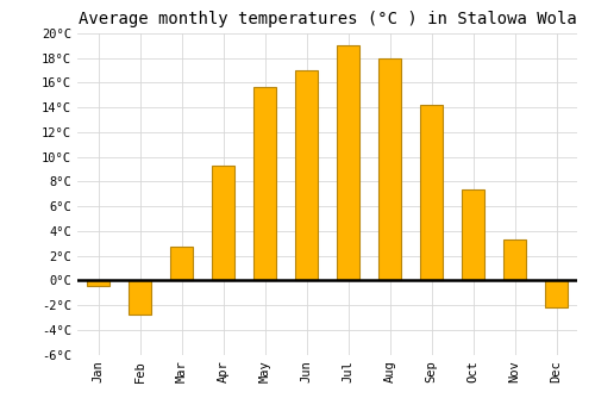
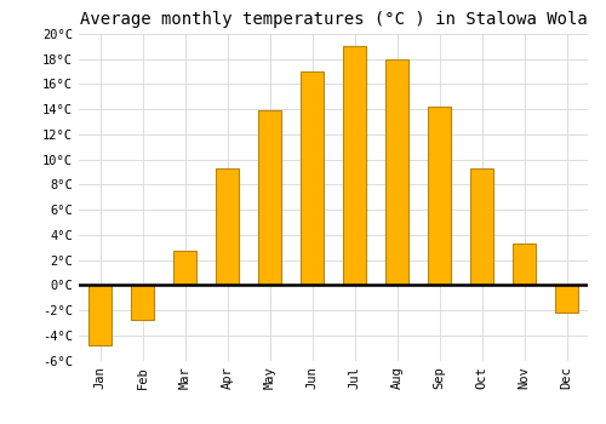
Jan: -0.5°C -> -4.8°C
May: 15.7°C -> 13.9°C
Oct: 7.4°C -> 9.3°C
